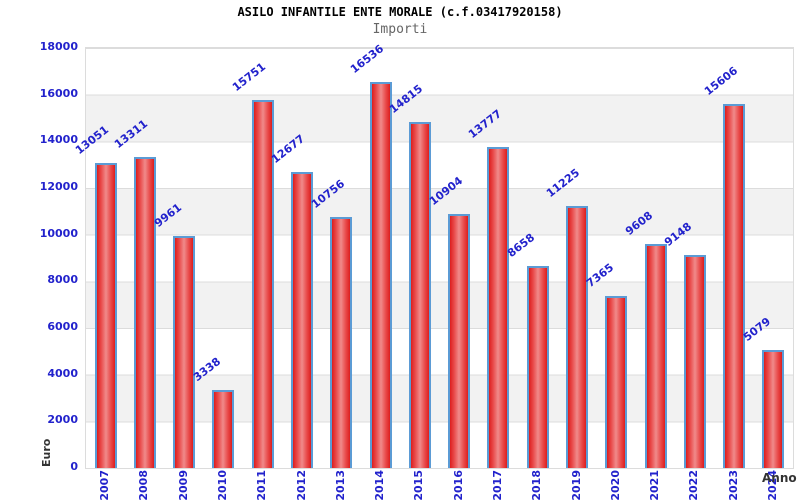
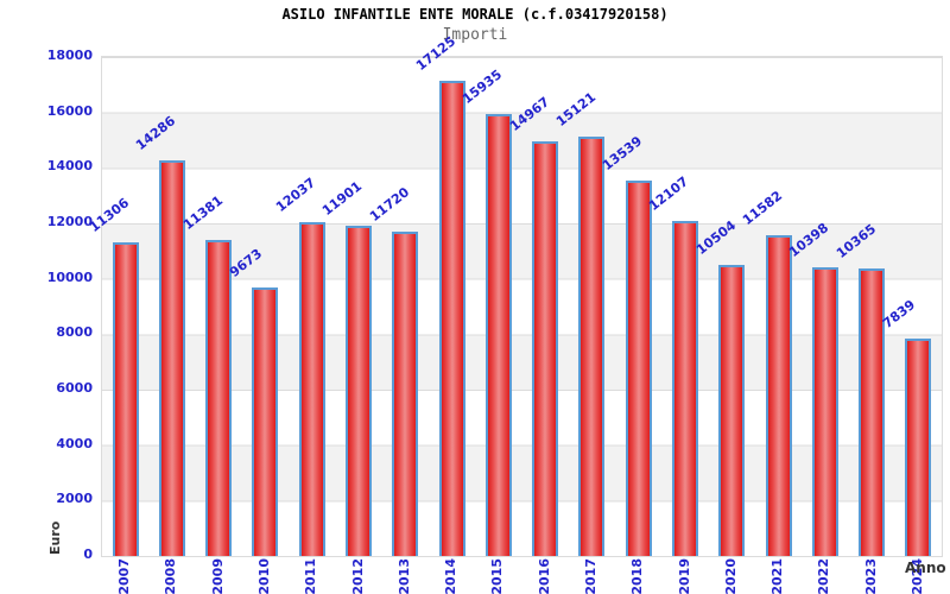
2007: 13051 -> 11306
2008: 13311 -> 14286
2009: 9961 -> 11381
2010: 3338 -> 9673
2011: 15751 -> 12037
2012: 12677 -> 11901
2013: 10756 -> 11720
2014: 16536 -> 17125
2015: 14815 -> 15935
2016: 10904 -> 14967
2017: 13777 -> 15121
2018: 8658 -> 13539
2019: 11225 -> 12107
2020: 7365 -> 10504
2021: 9608 -> 11582
2022: 9148 -> 10398
2023: 15606 -> 10365
2024: 5079 -> 7839
